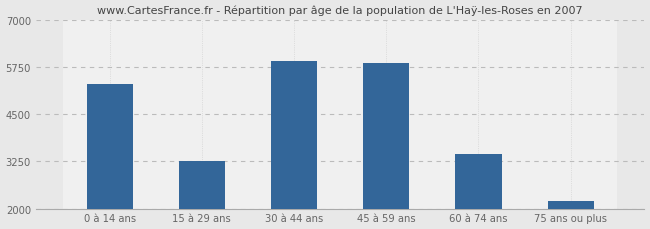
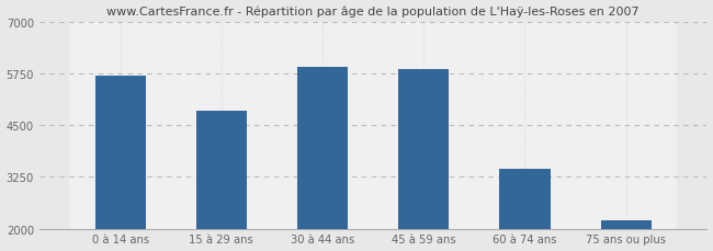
0 à 14 ans: 5300 -> 5700
15 à 29 ans: 3250 -> 4850
